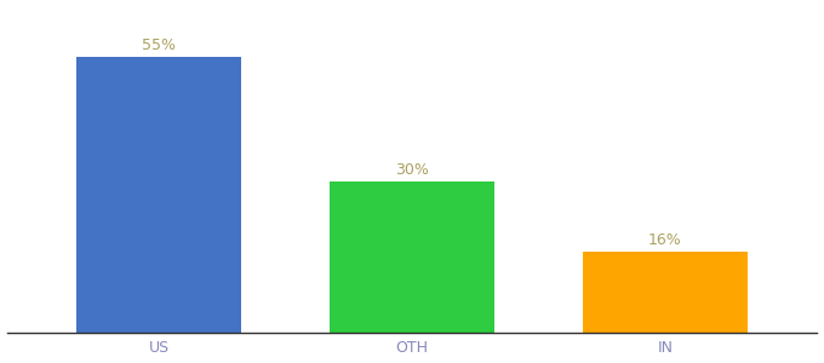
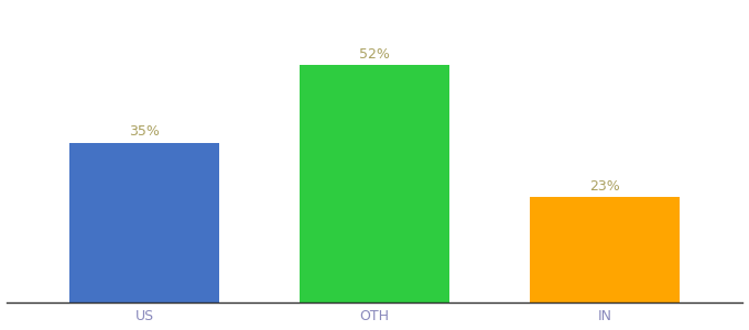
US: 55% -> 35%
OTH: 30% -> 52%
IN: 16% -> 23%
